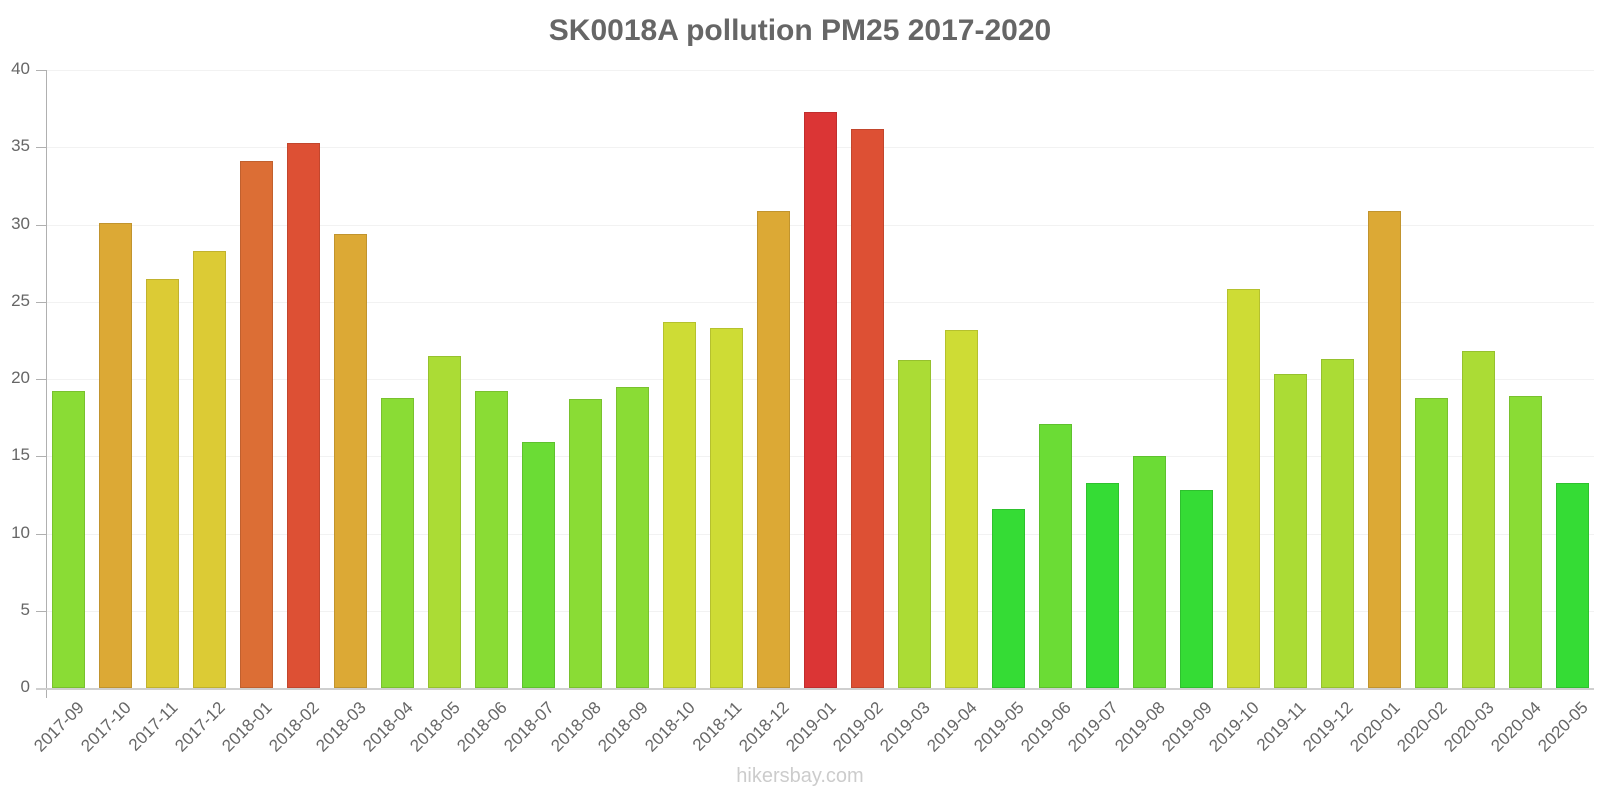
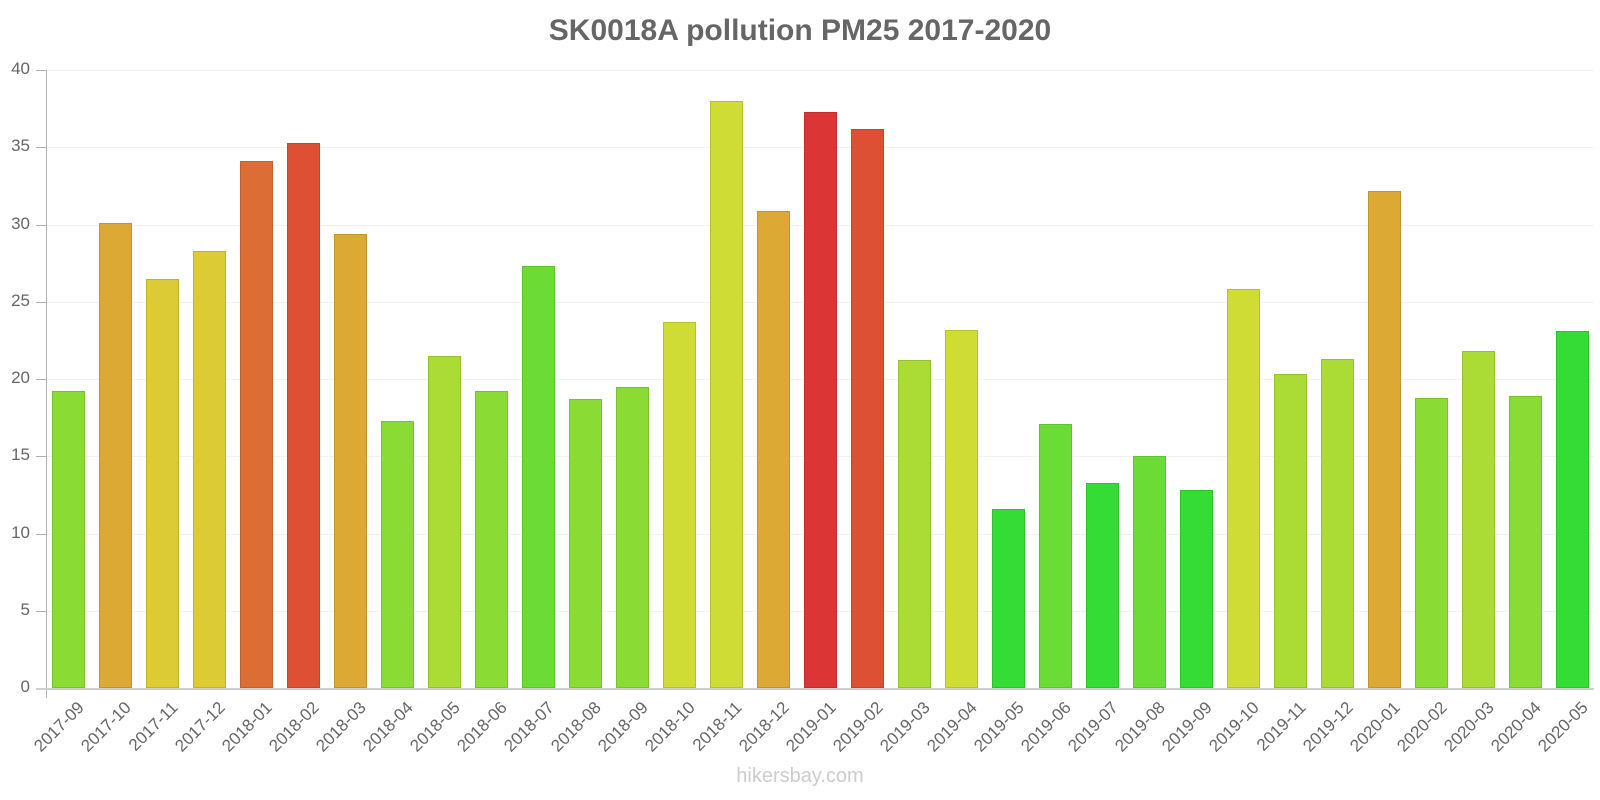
2018-04: 18.8 -> 17.3
2018-07: 15.9 -> 27.3
2018-11: 23.3 -> 38.0
2020-01: 30.9 -> 32.2
2020-05: 13.3 -> 23.1
